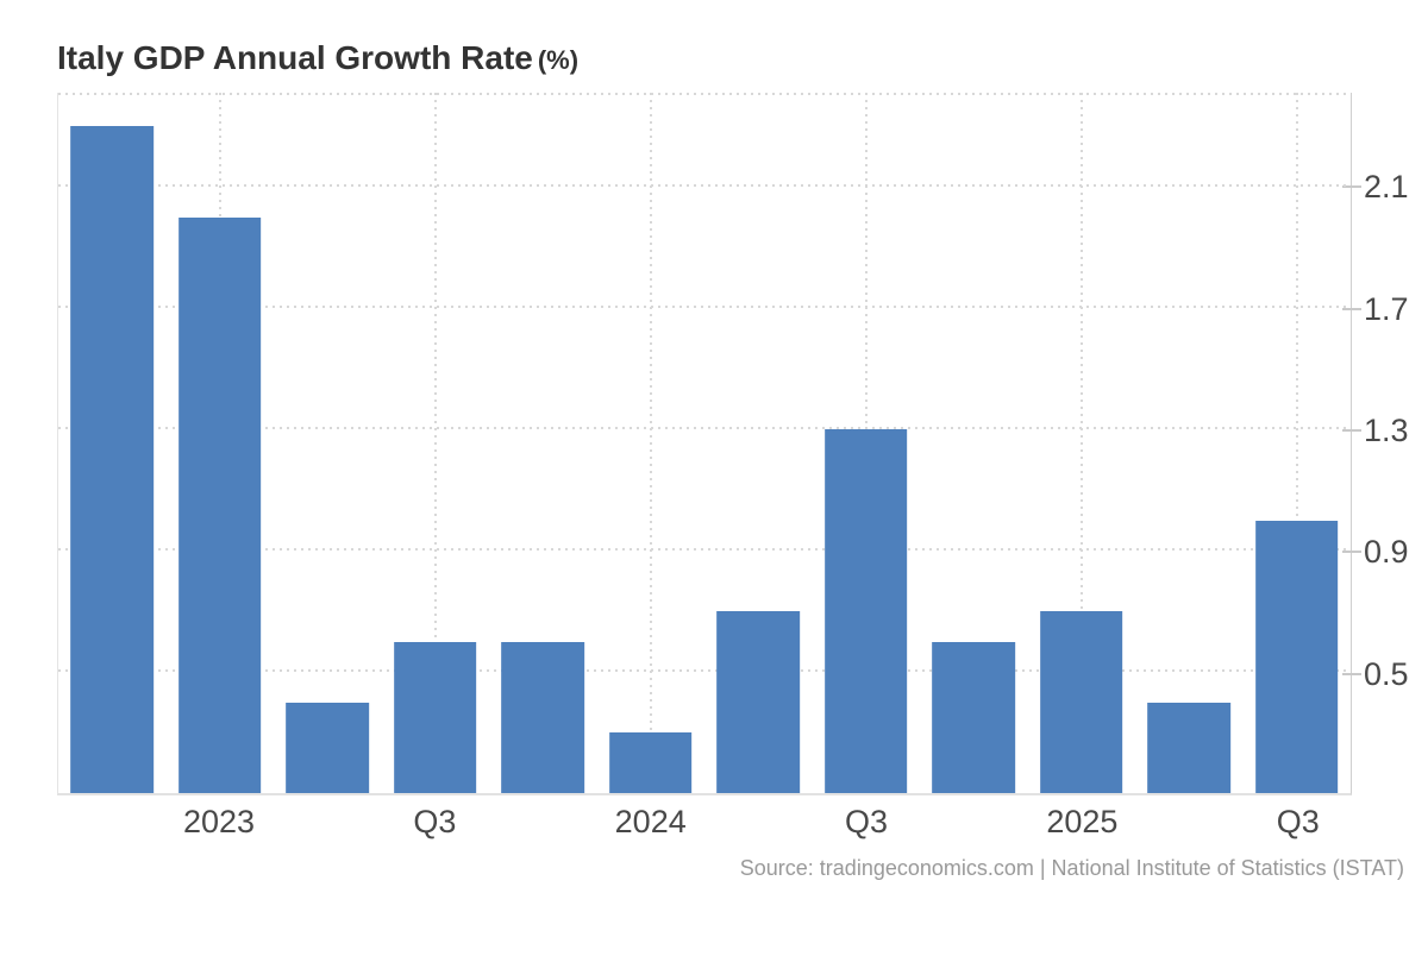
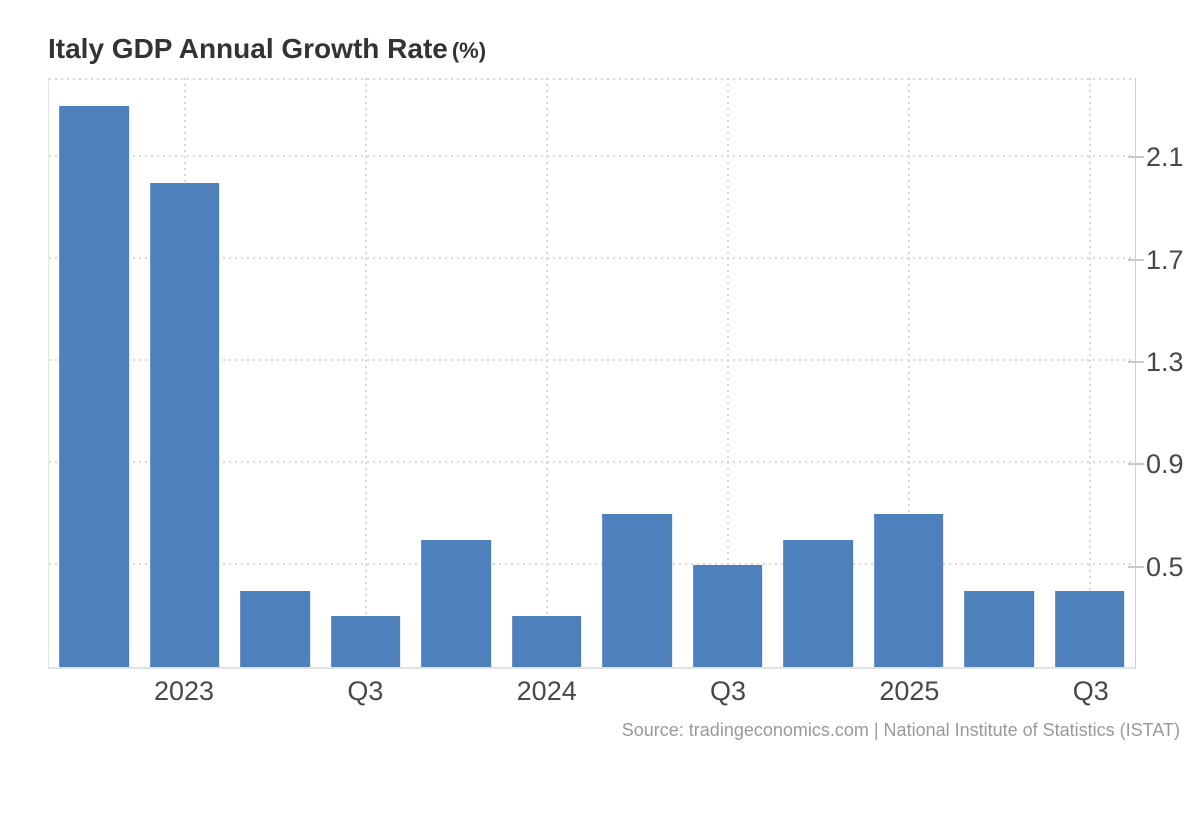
2023 Q3: 0.6 -> 0.3
2024 Q3: 1.3 -> 0.5
2025 Q3: 1.0 -> 0.4
